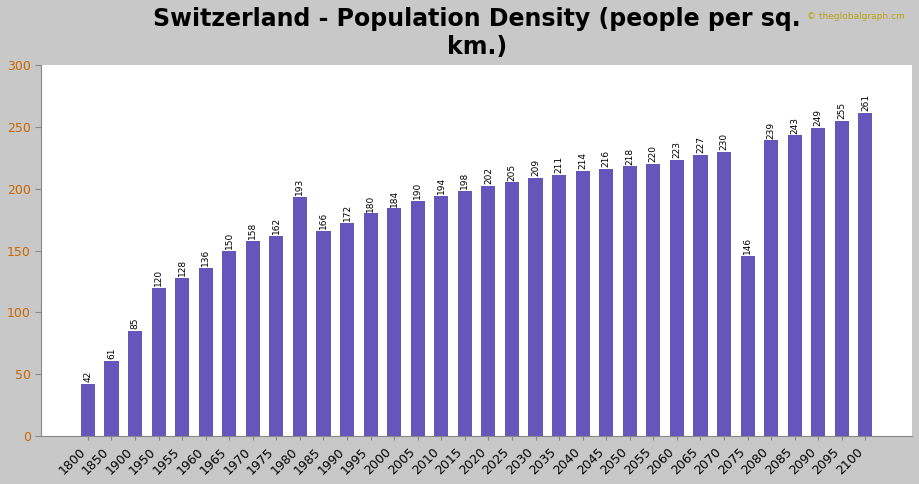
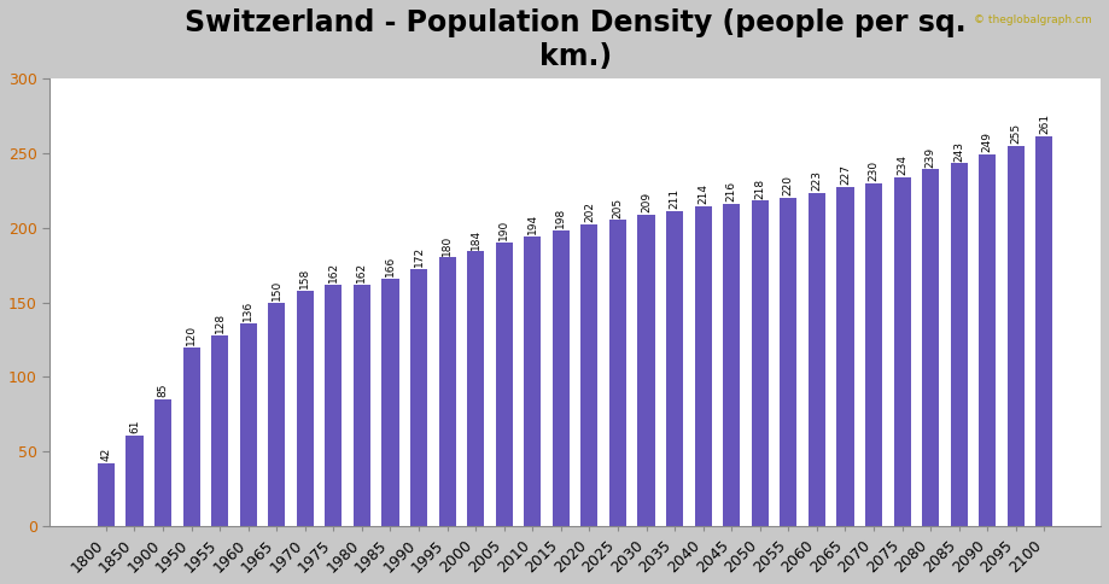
1980: 193 -> 162
2075: 146 -> 234
